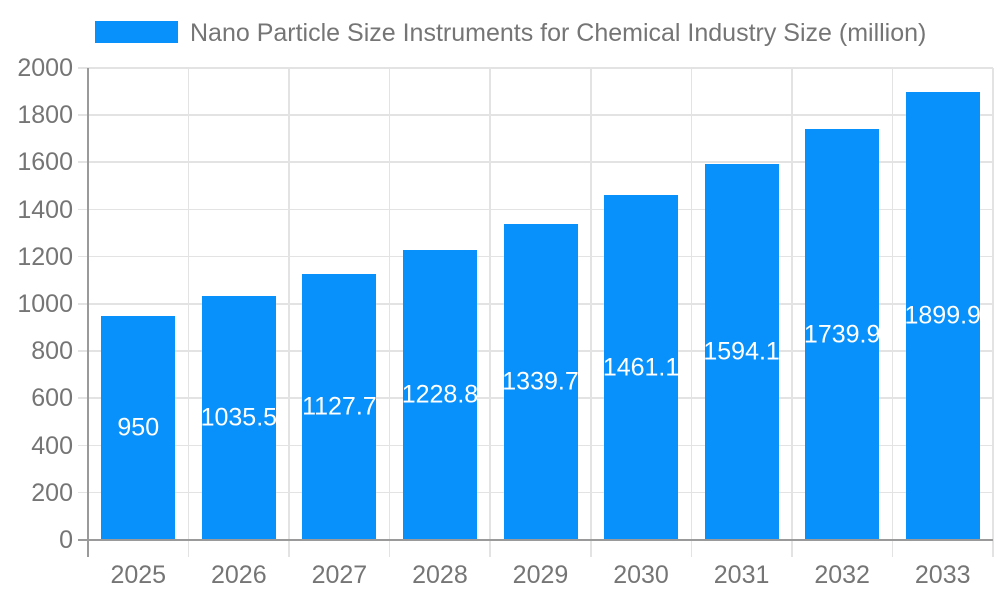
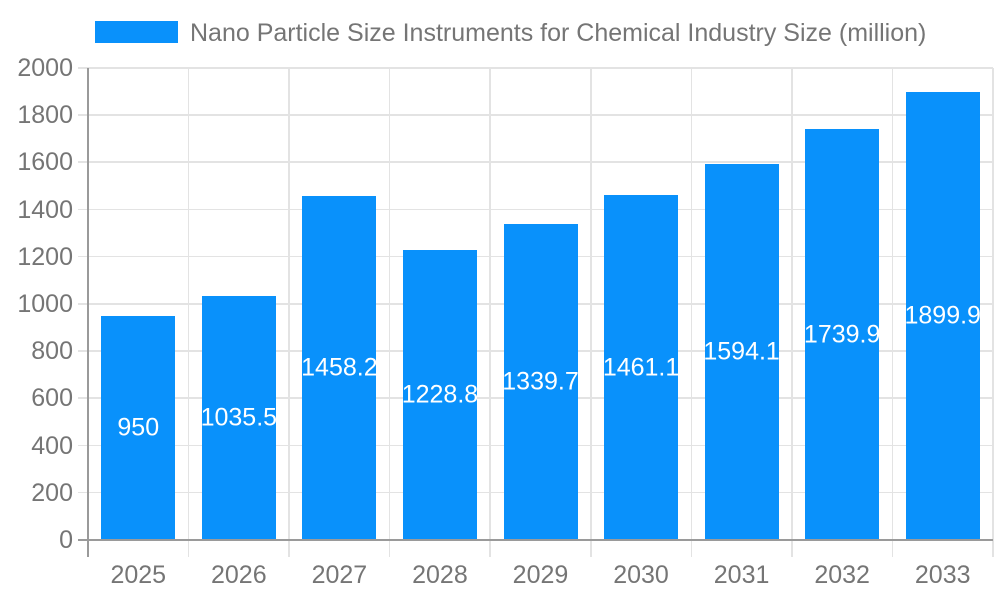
2027: 1127.7 -> 1458.2
